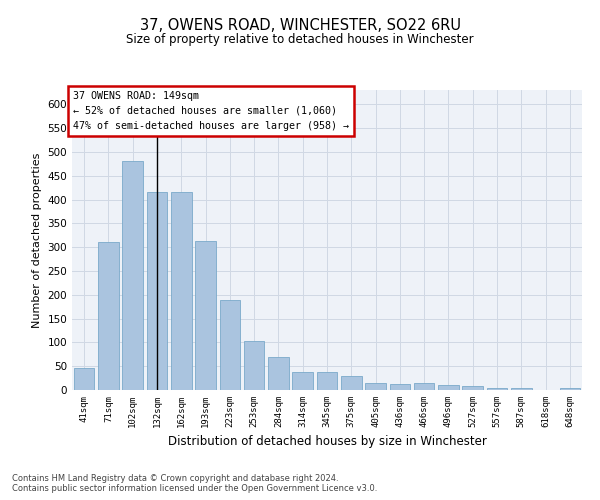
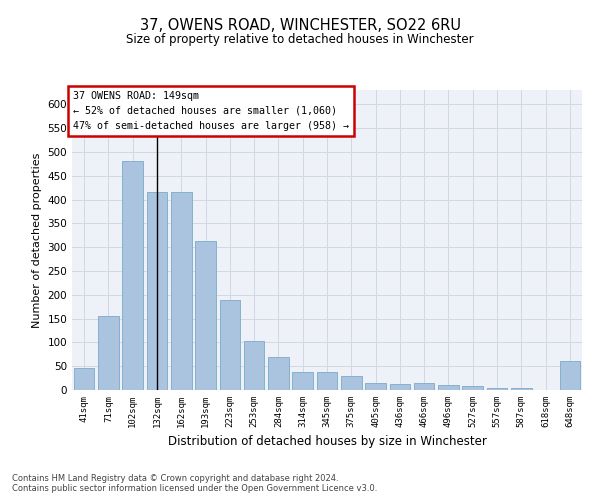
71sqm: 311 -> 155
648sqm: 5 -> 60
